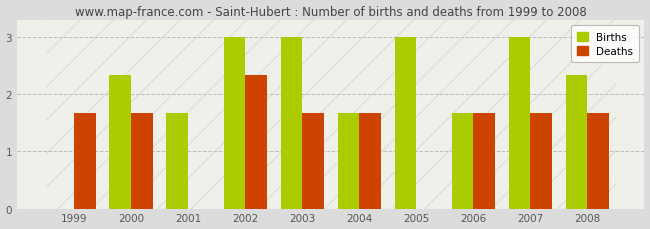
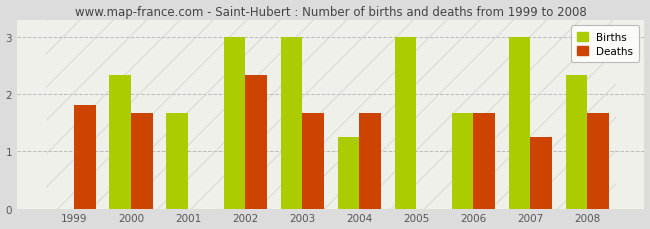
Deaths/1999: 1.67 -> 1.82
Births/2004: 1.67 -> 1.26
Deaths/2007: 1.67 -> 1.26
